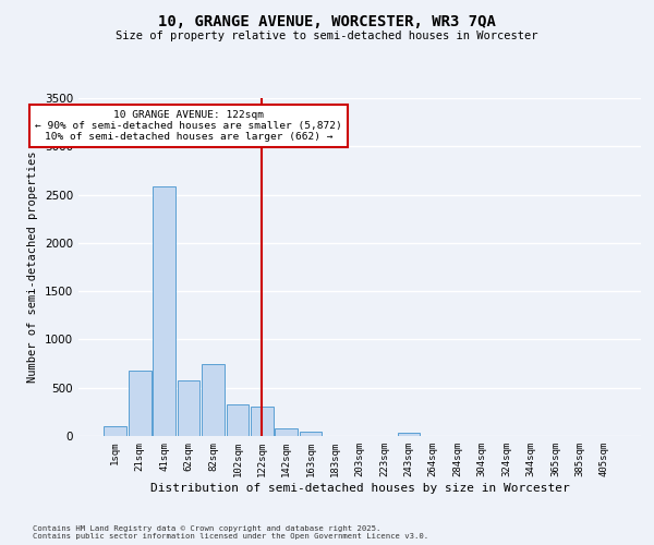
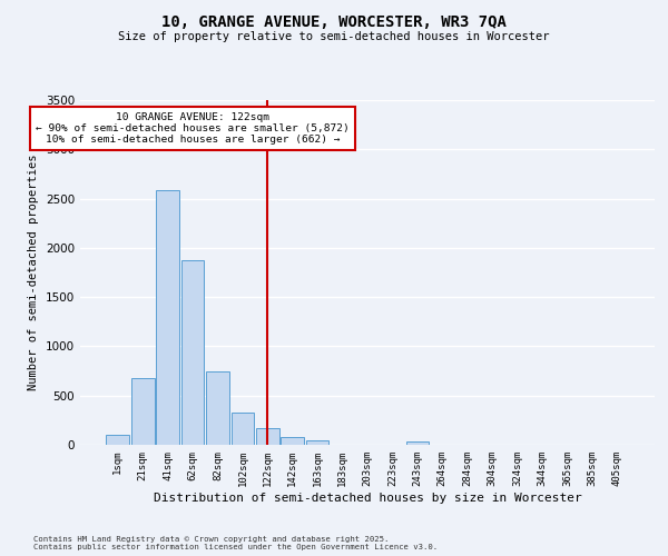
62sqm: 580 -> 1870
122sqm: 300 -> 160
